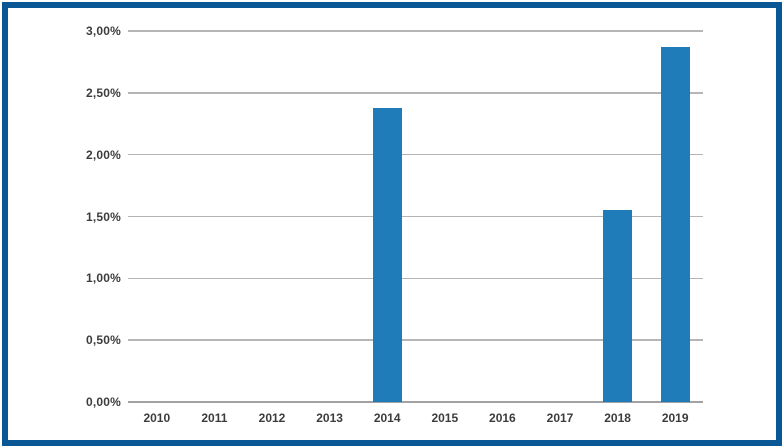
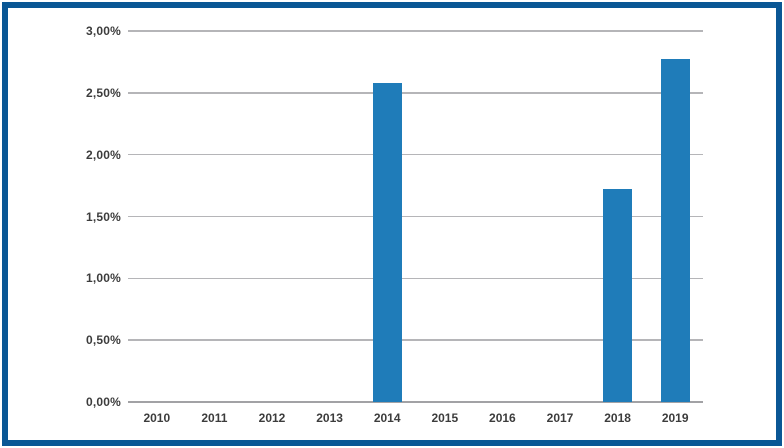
2014: 2,38% -> 2,58%
2018: 1,55% -> 1,72%
2019: 2,87% -> 2,77%
